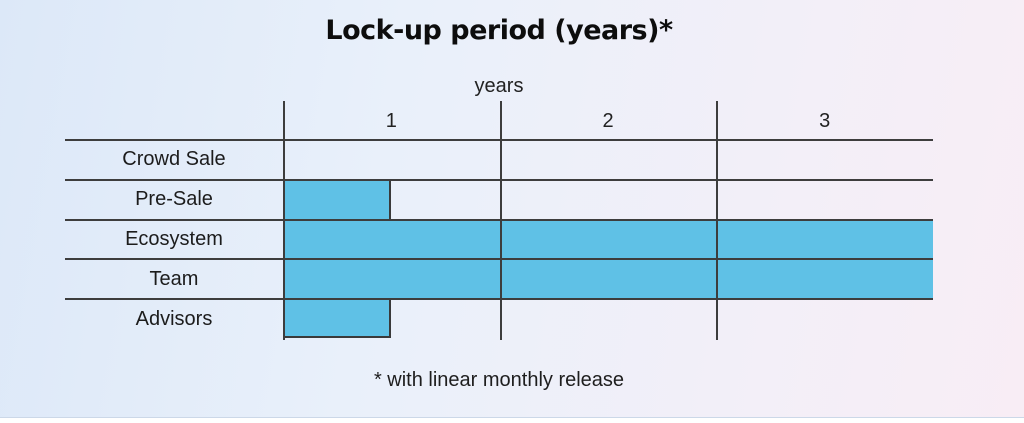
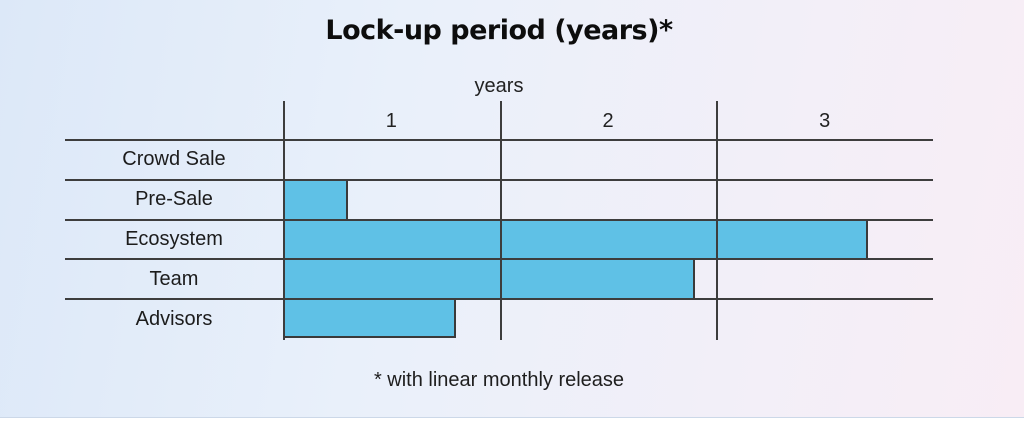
Pre-Sale: 0.5 -> 0.3
Ecosystem: 3.0 -> 2.7
Team: 3.0 -> 1.9
Advisors: 0.5 -> 0.8
